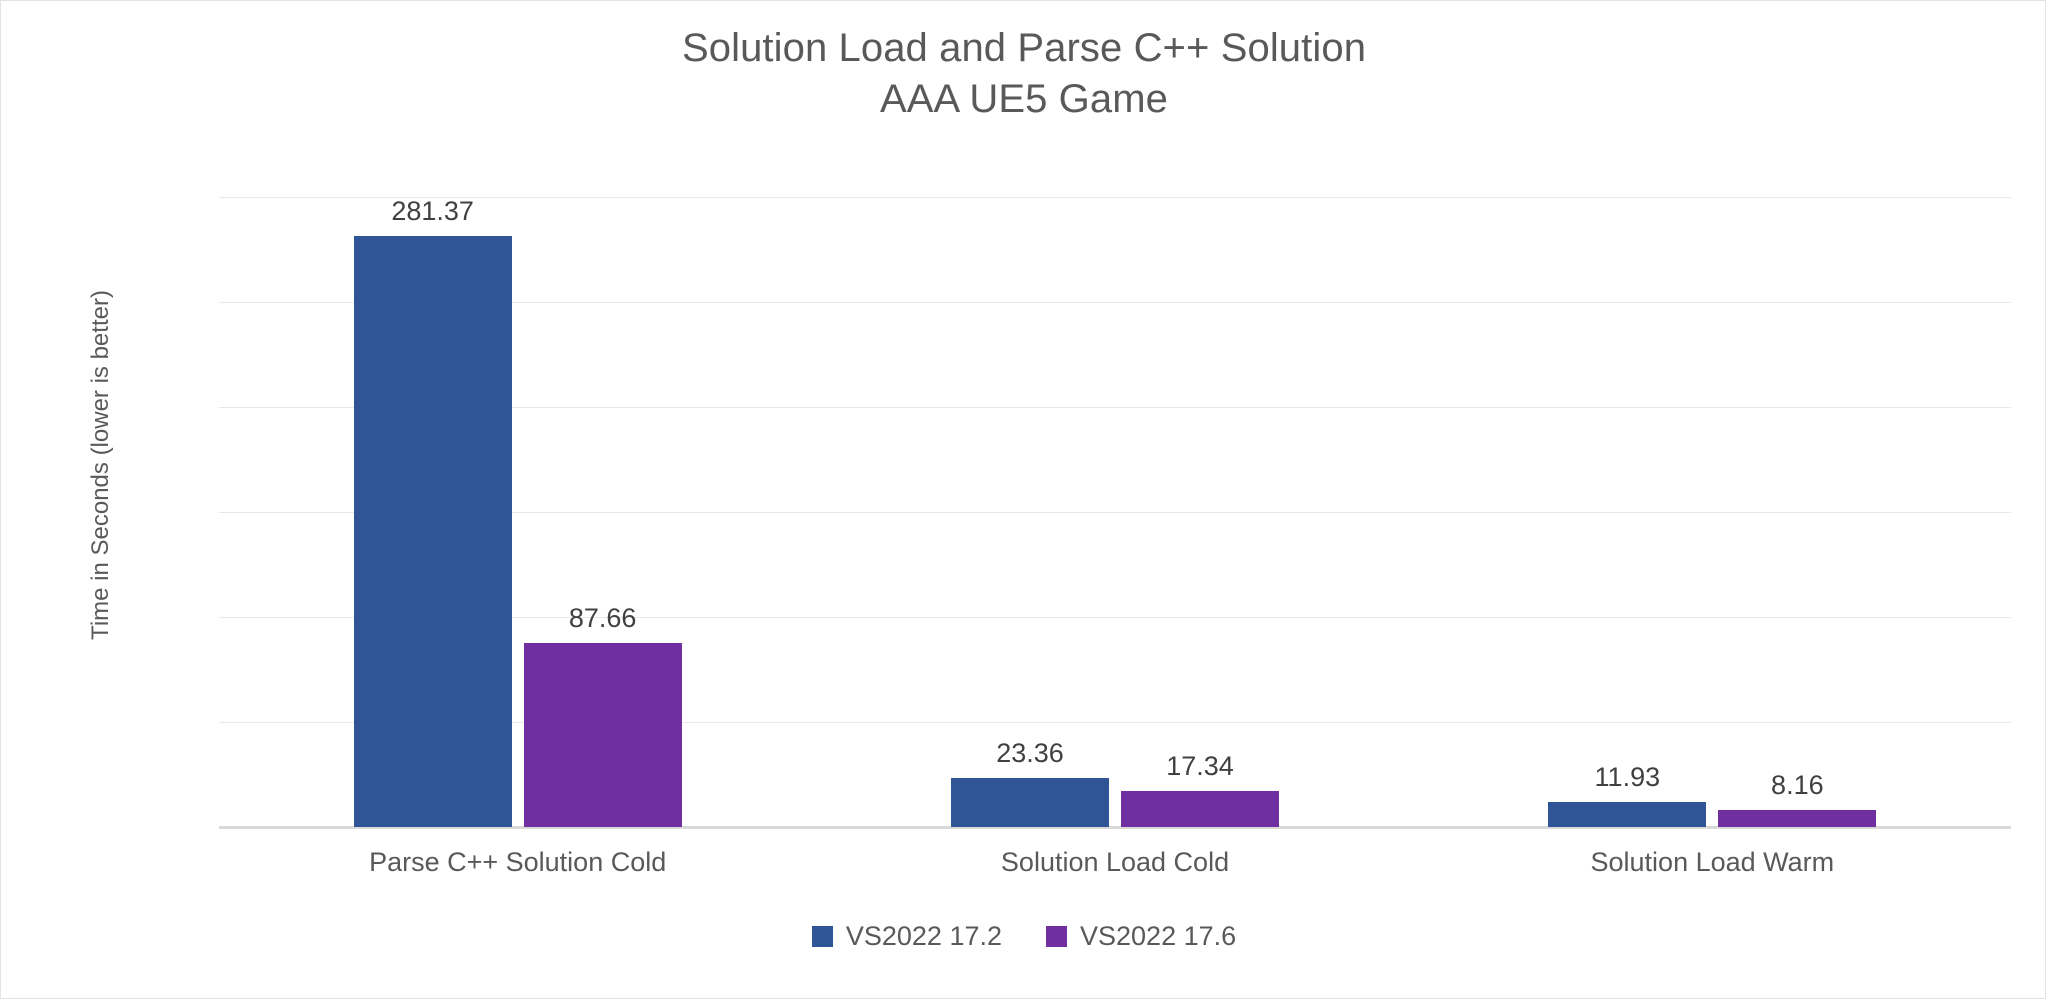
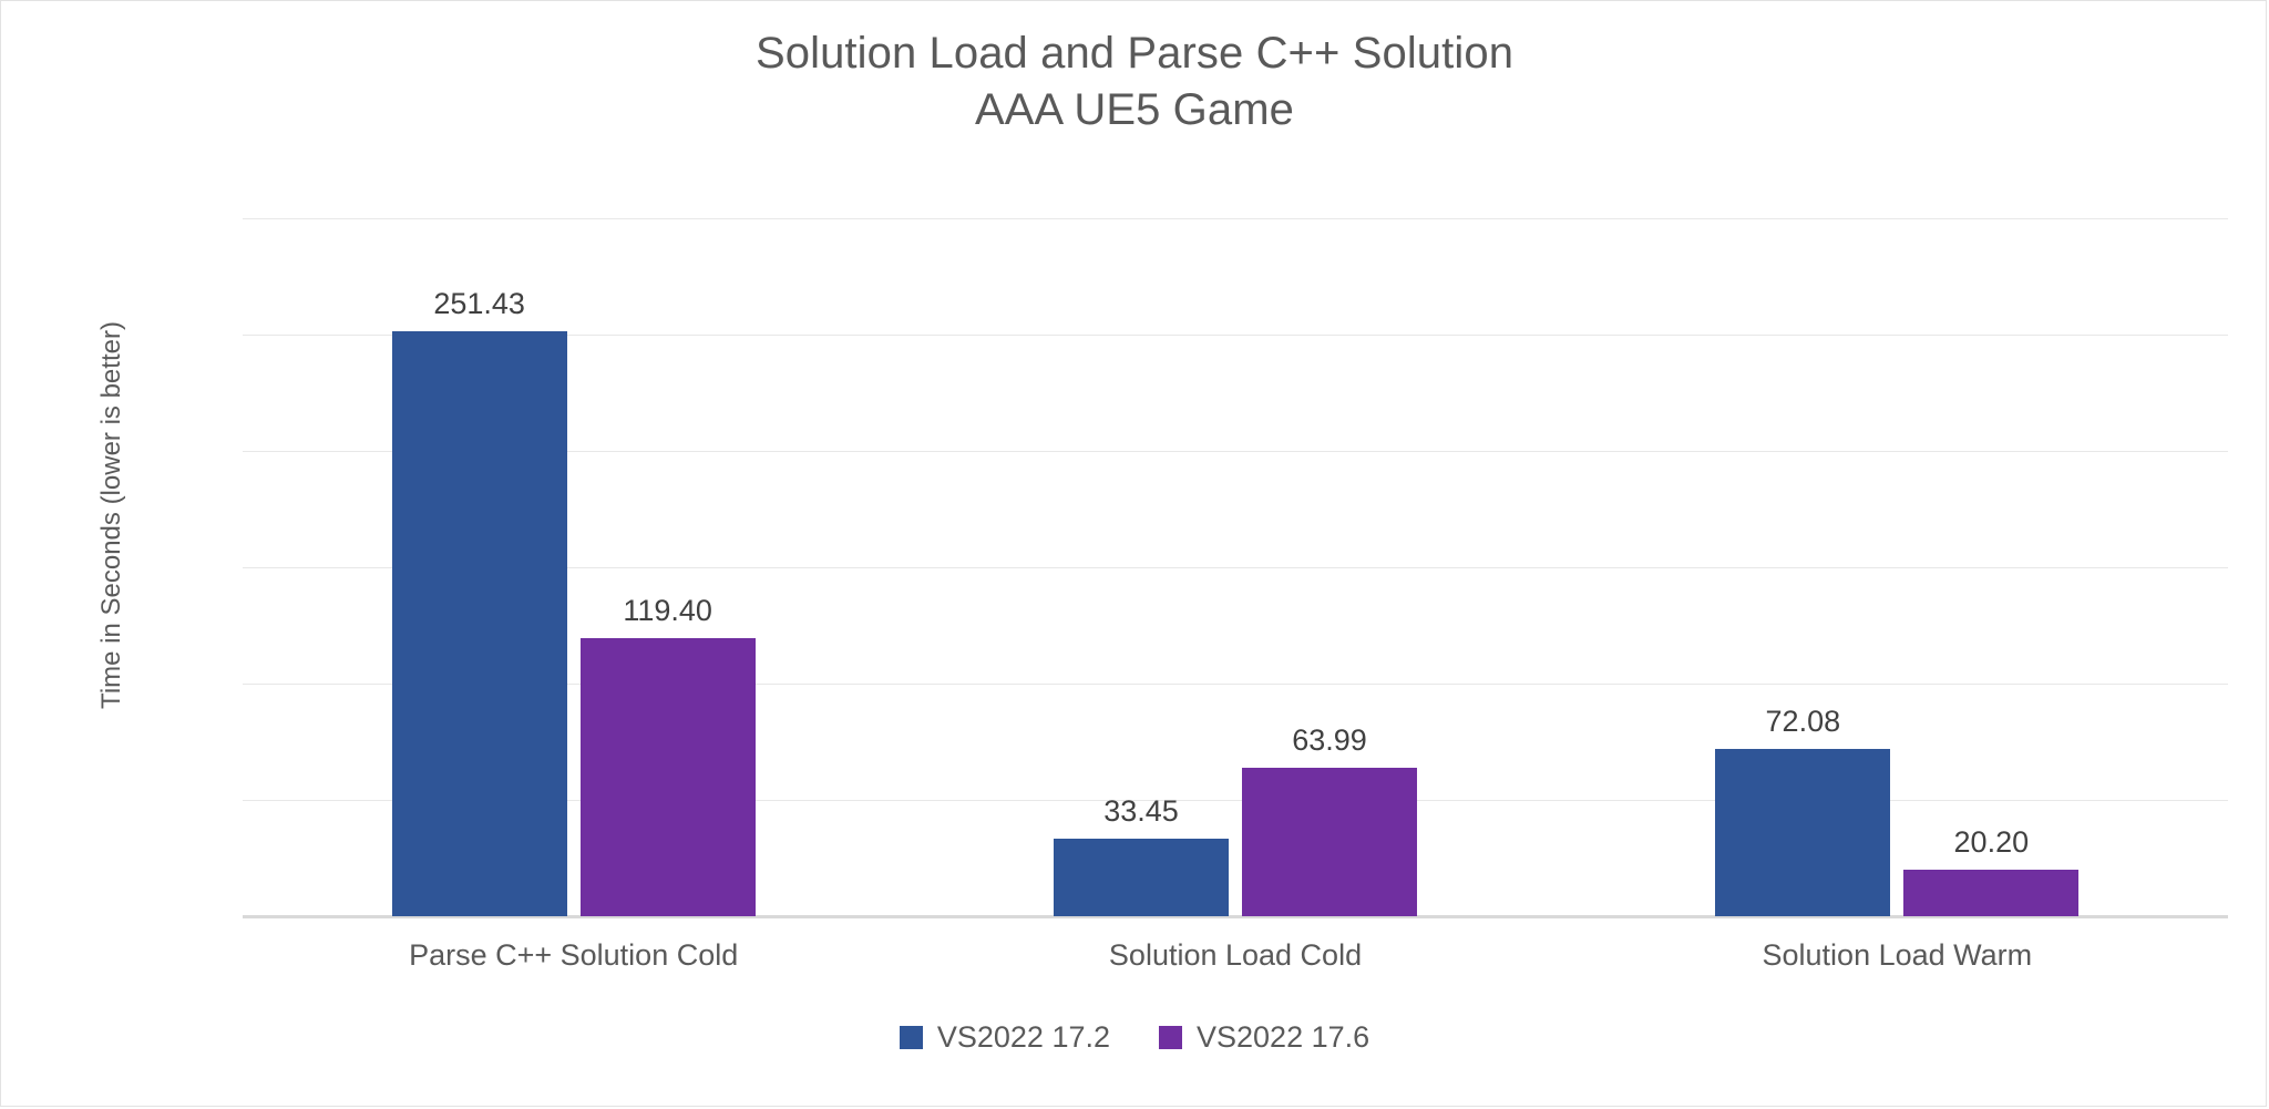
VS2022 17.2/Parse C++ Solution Cold: 281.37 -> 251.43
VS2022 17.6/Parse C++ Solution Cold: 87.66 -> 119.40
VS2022 17.2/Solution Load Cold: 23.36 -> 33.45
VS2022 17.6/Solution Load Cold: 17.34 -> 63.99
VS2022 17.2/Solution Load Warm: 11.93 -> 72.08
VS2022 17.6/Solution Load Warm: 8.16 -> 20.20
